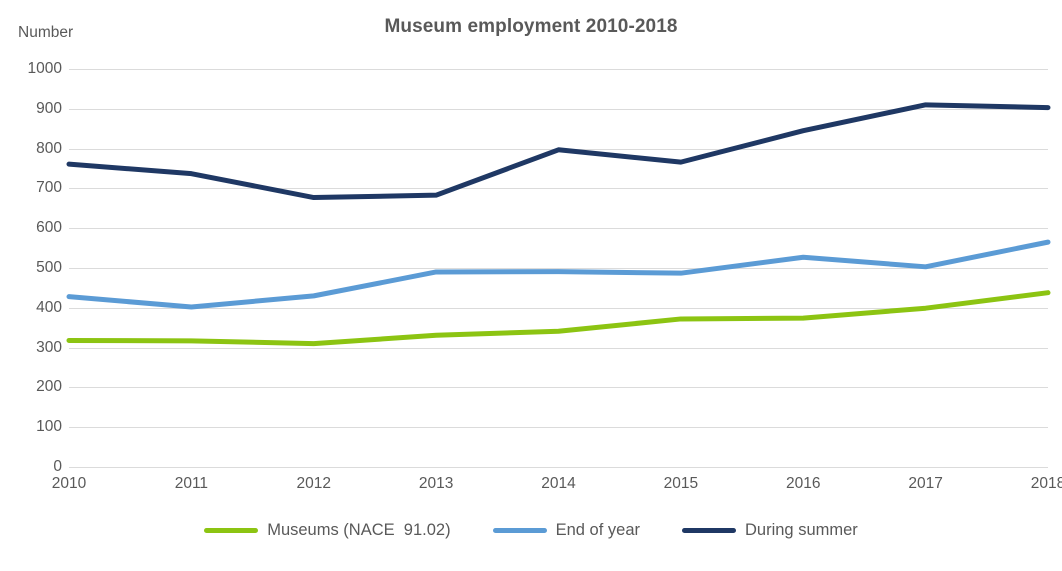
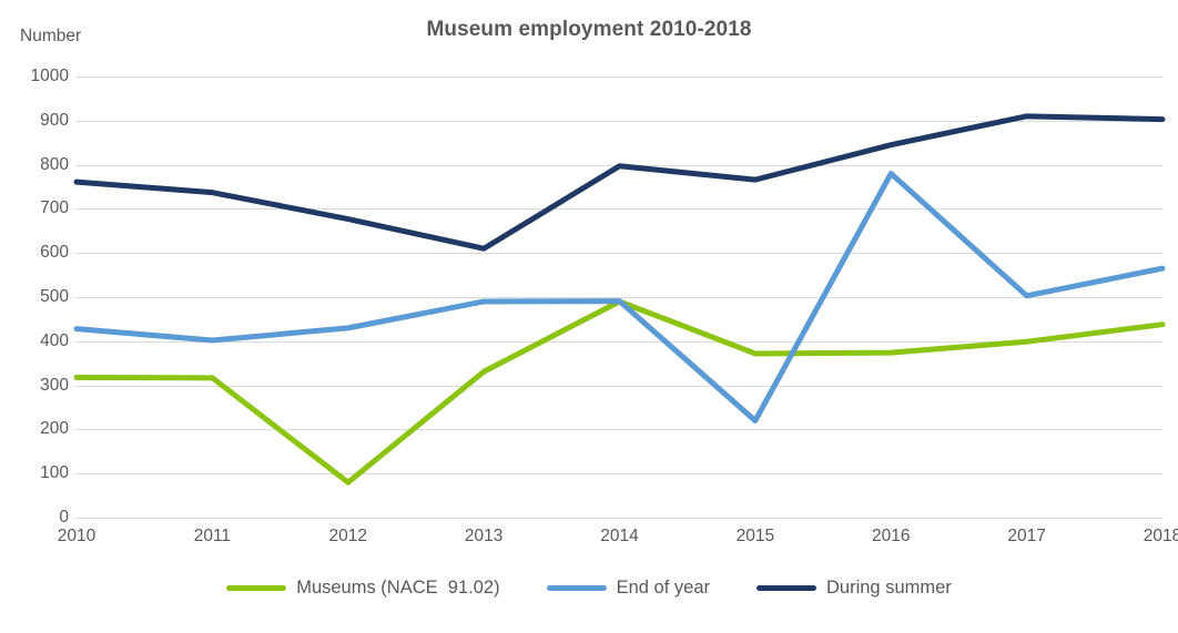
Museums (NACE 91.02)/2012: 310 -> 80
During summer/2013: 680 -> 610
Museums (NACE 91.02)/2014: 340 -> 490
End of year/2015: 490 -> 220
End of year/2016: 530 -> 780
